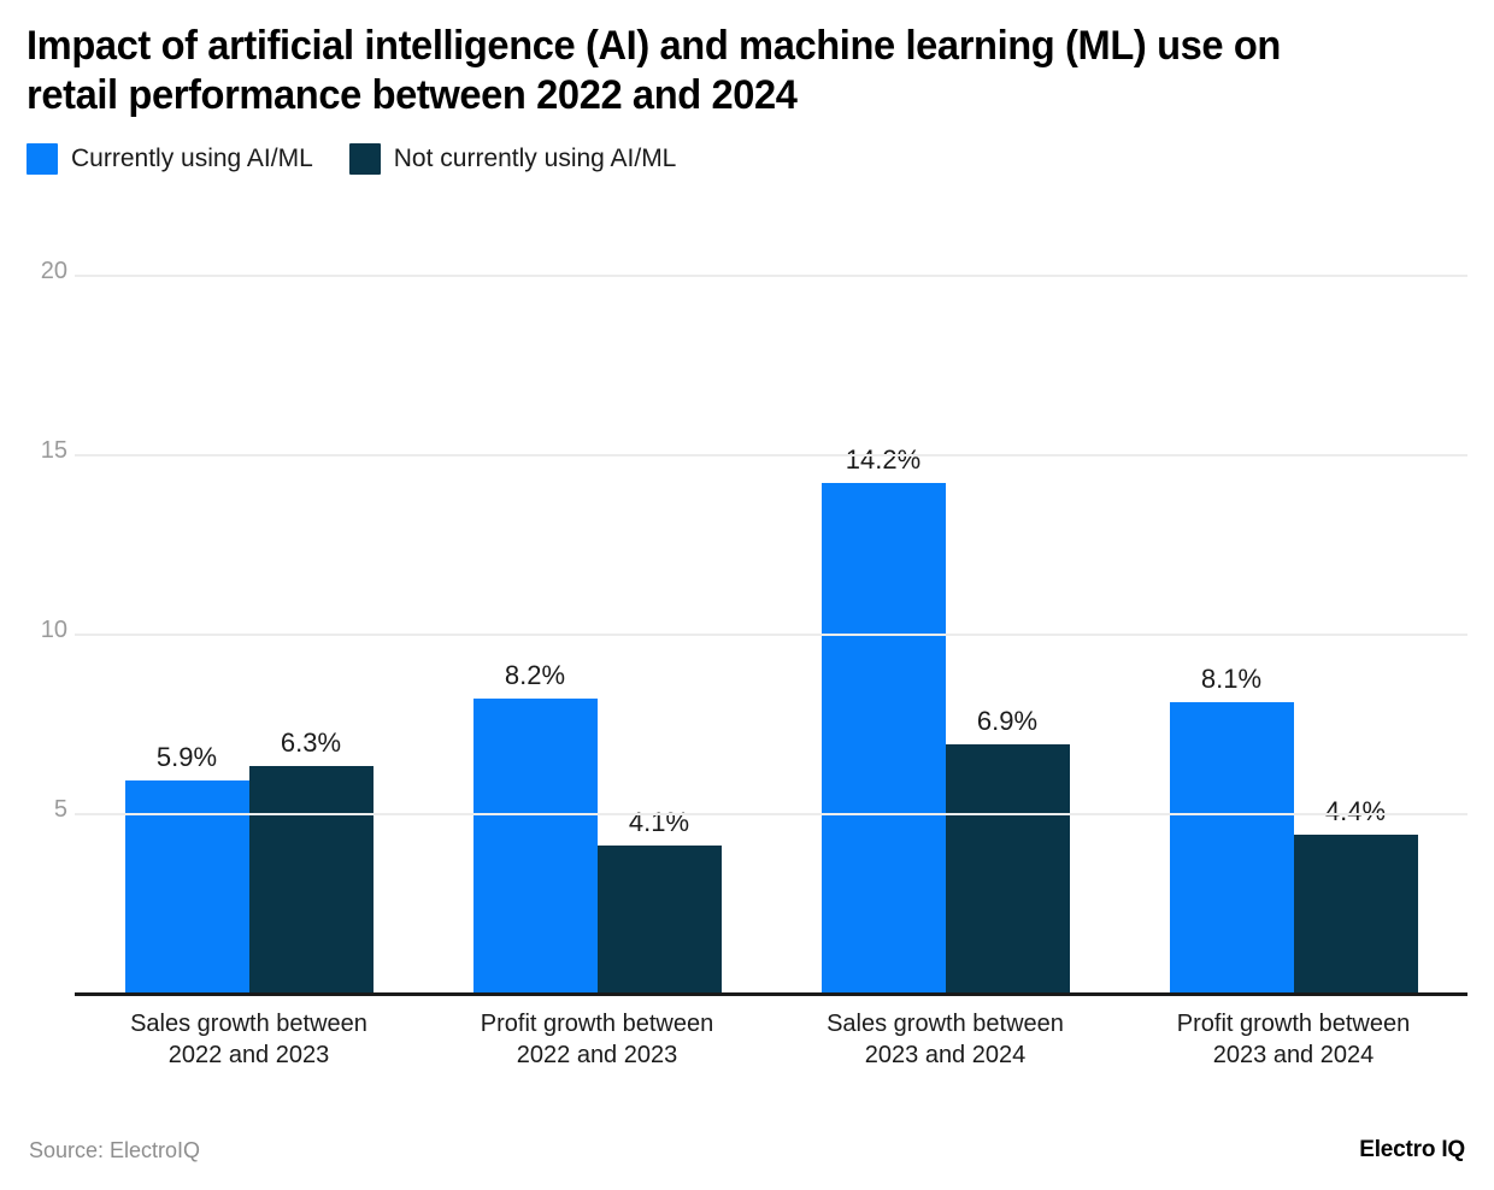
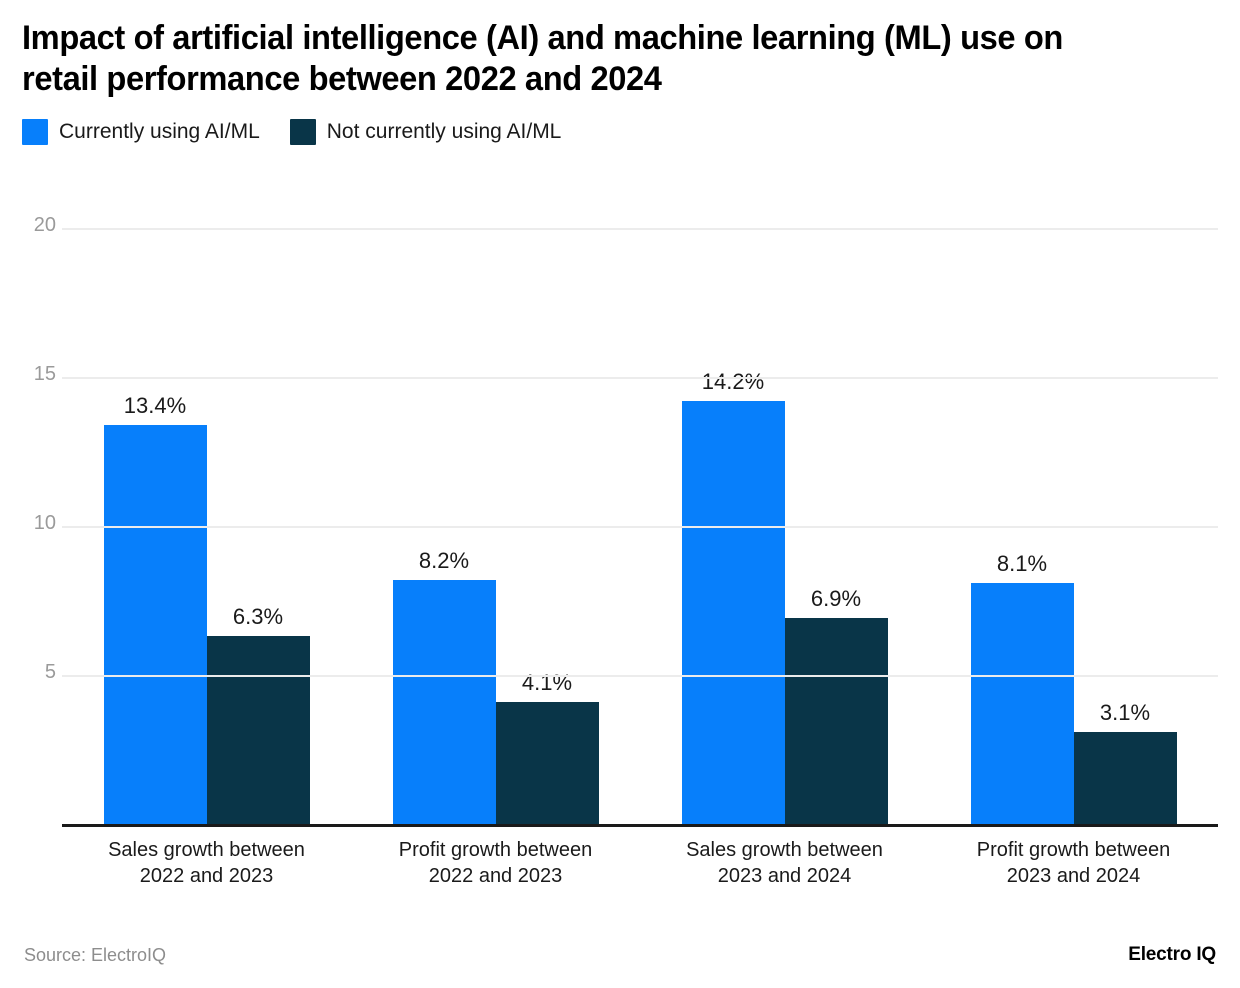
Currently using AI/ML/Sales growth between 2022 and 2023: 5.9% -> 13.4%
Not currently using AI/ML/Profit growth between 2023 and 2024: 4.4% -> 3.1%
